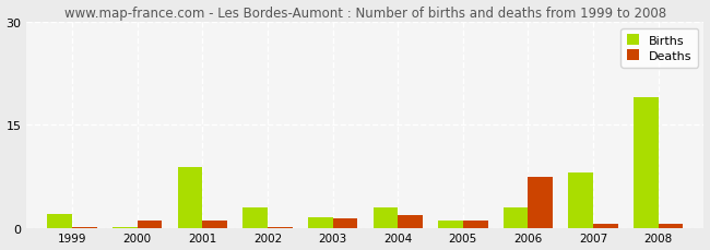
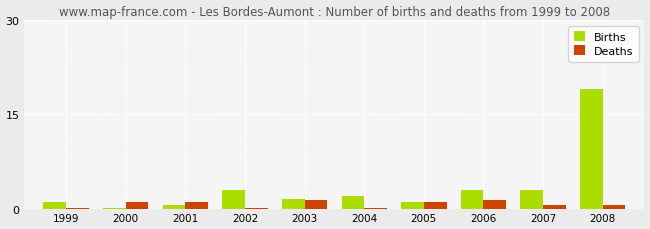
Births/1999: 2.0 -> 1.0
Births/2001: 8.8 -> 0.6
Births/2004: 3.0 -> 2.0
Deaths/2004: 1.8 -> 0.1
Deaths/2006: 7.4 -> 1.3
Births/2007: 8.0 -> 3.0
